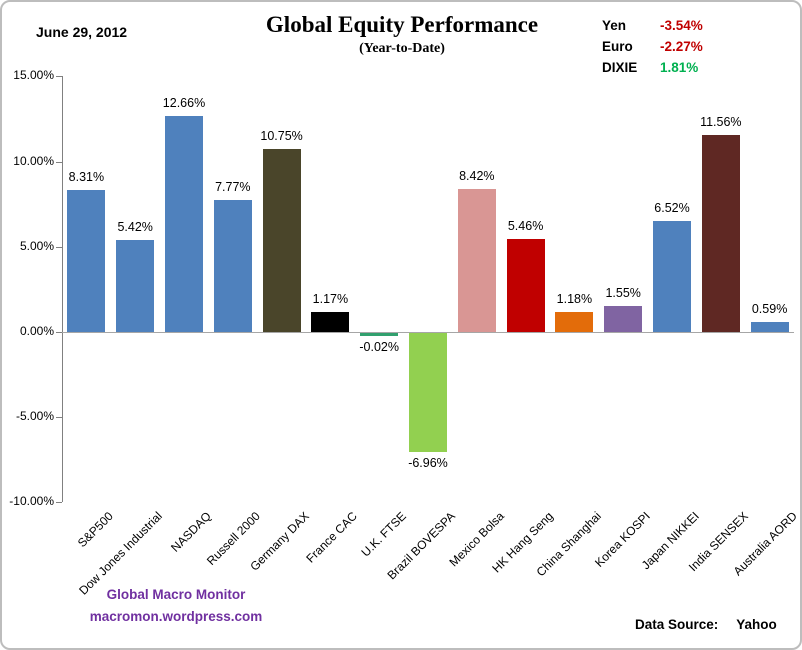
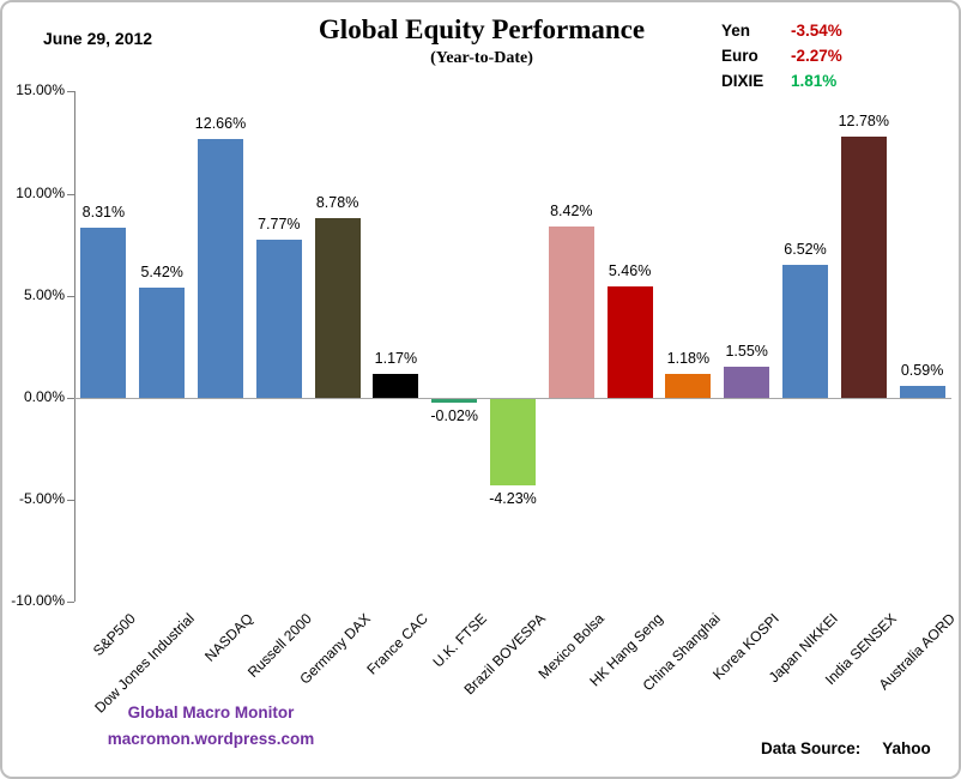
Germany DAX: 10.75% -> 8.78%
Brazil BOVESPA: -6.96% -> -4.23%
India SENSEX: 11.56% -> 12.78%
